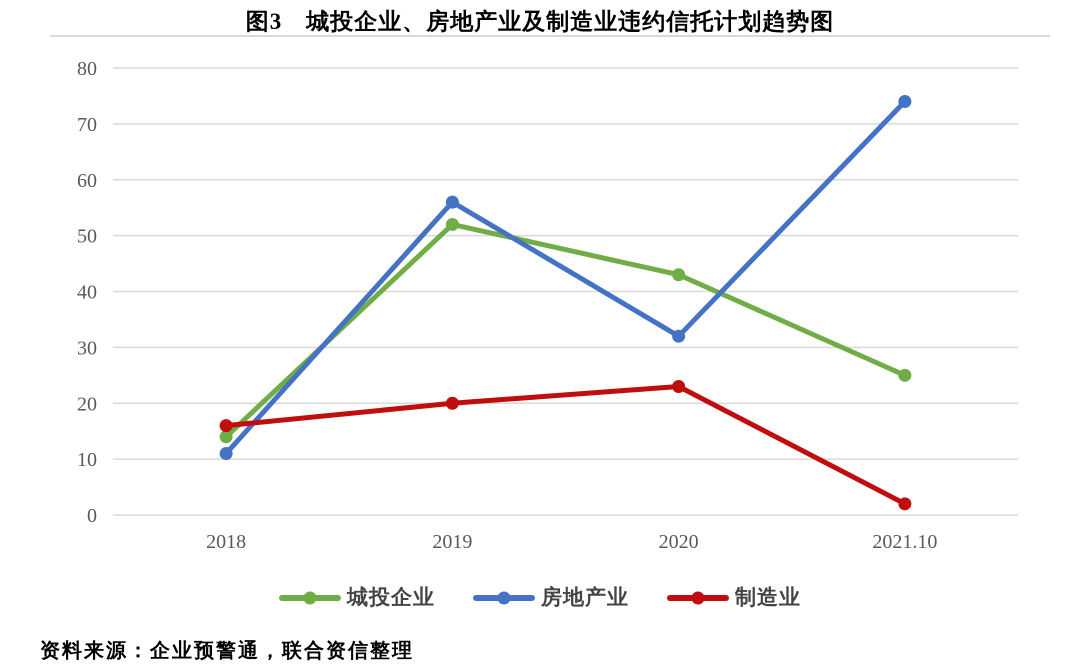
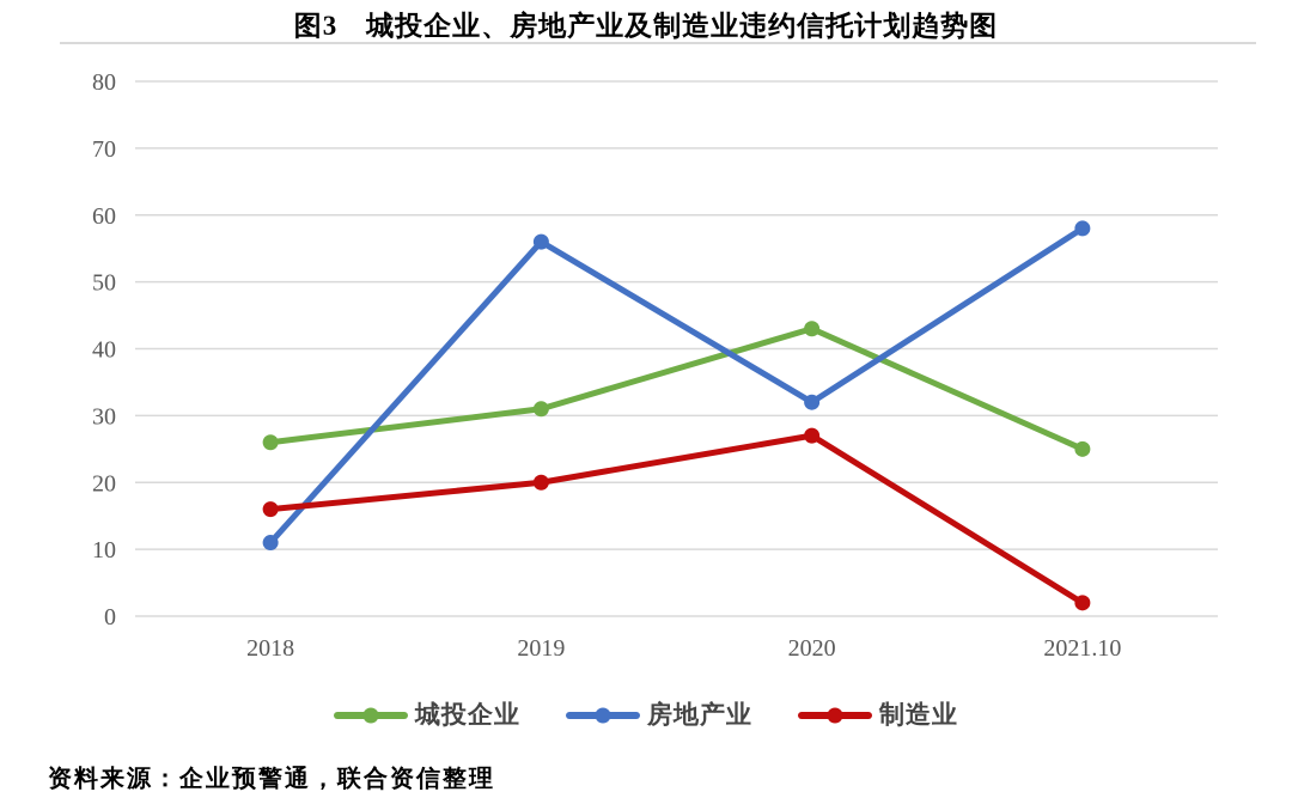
城投企业/2018: 14 -> 26
城投企业/2019: 52 -> 31
制造业/2020: 23 -> 27
房地产业/2021.10: 74 -> 58
